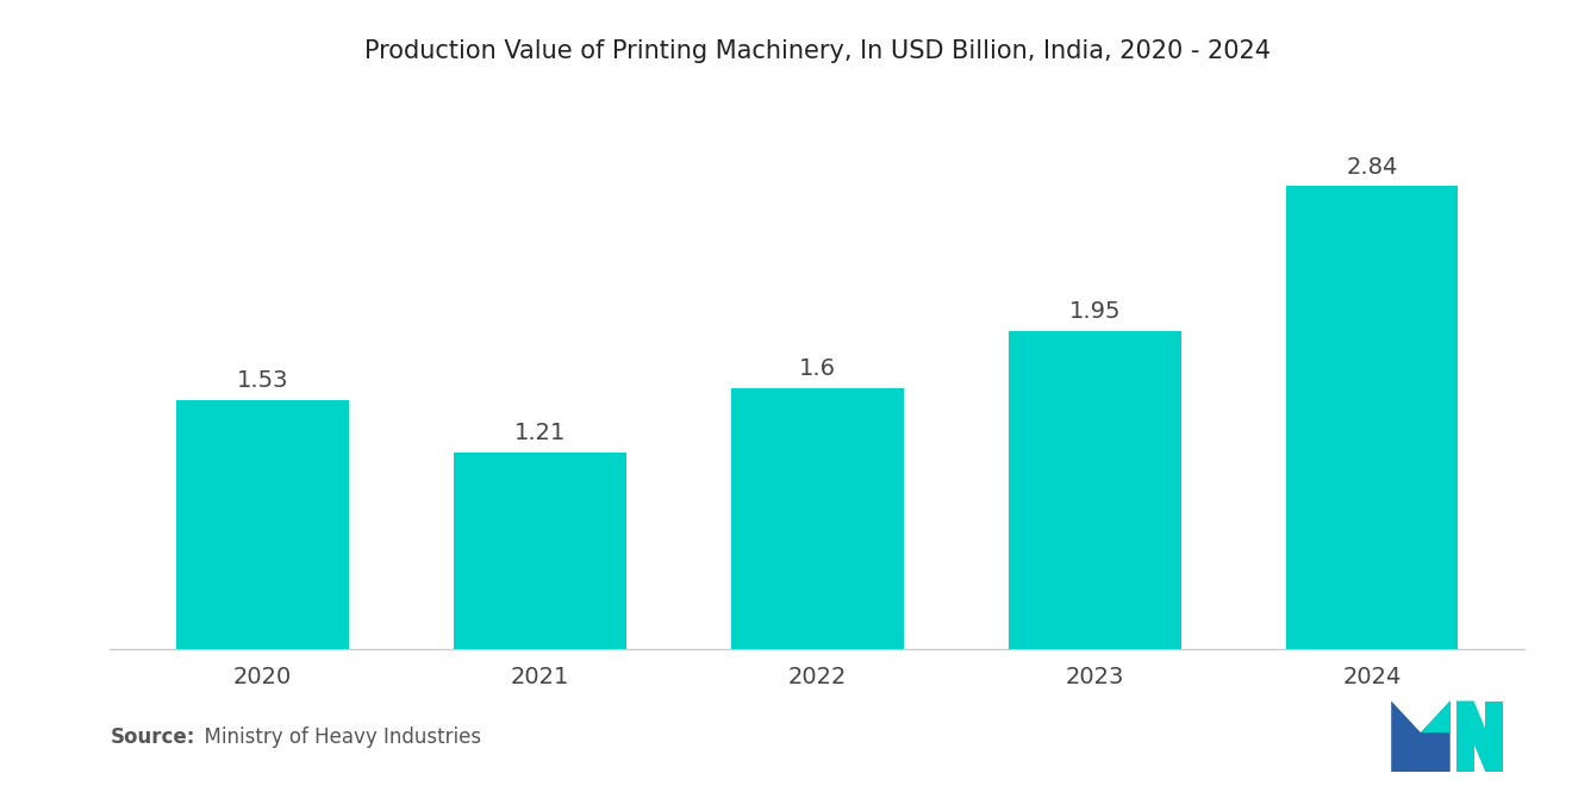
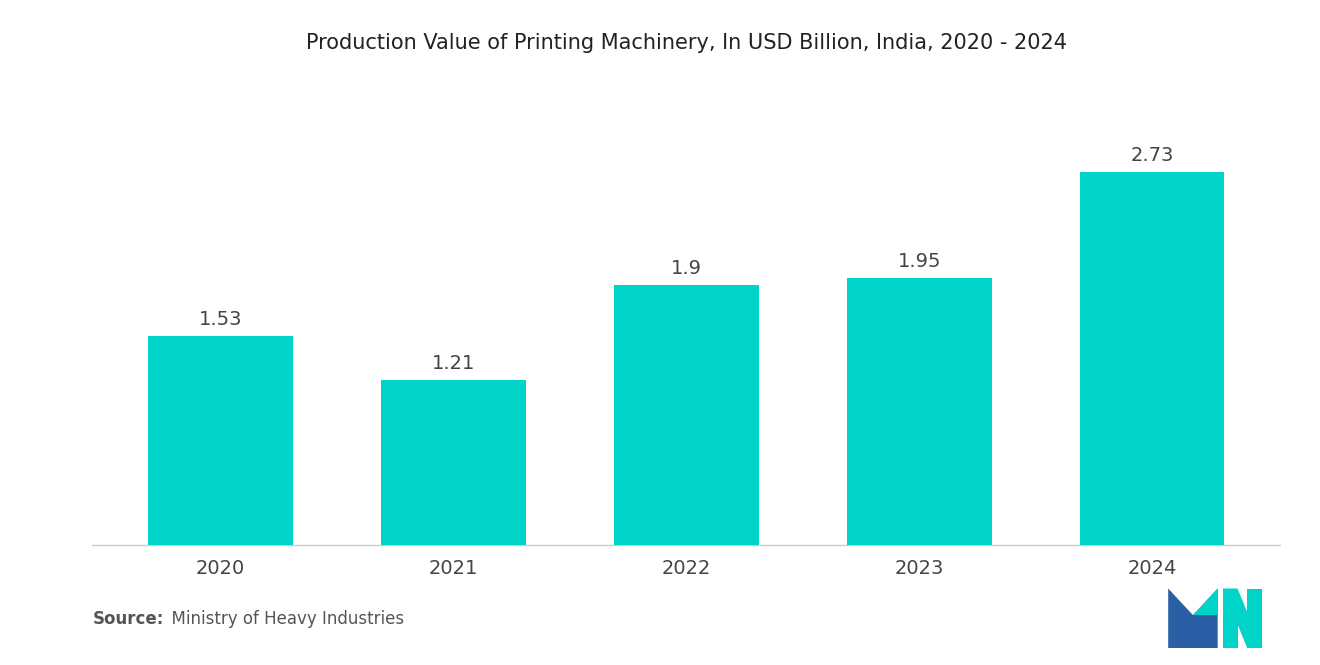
2022: 1.6 -> 1.9
2024: 2.84 -> 2.73
